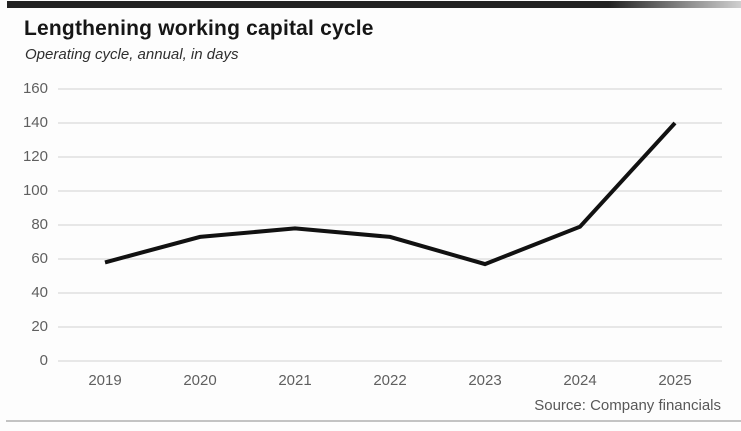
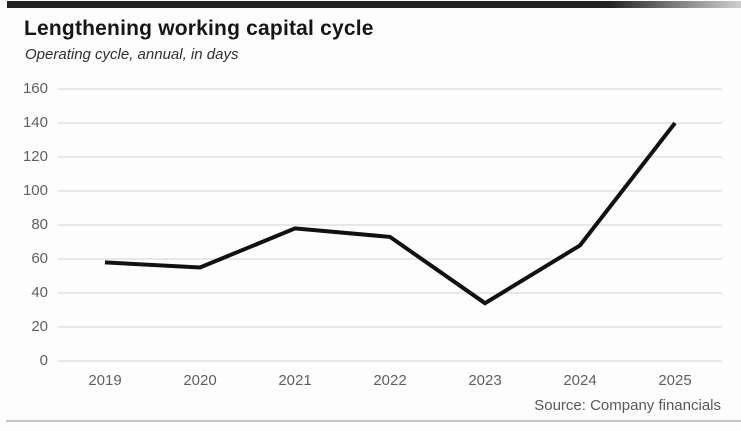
2020: 73 -> 55
2023: 57 -> 34
2024: 79 -> 68
